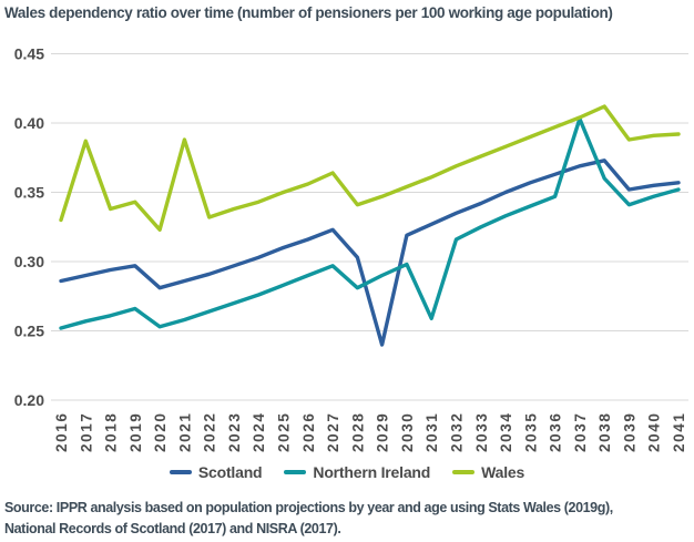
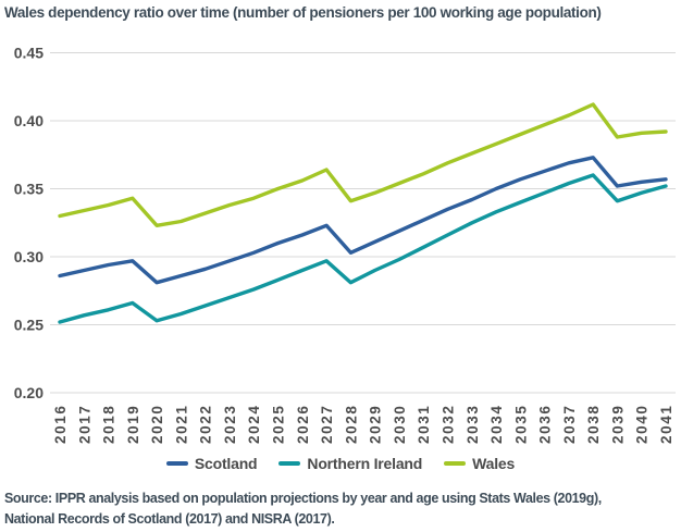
Wales/2017: 0.387 -> 0.334
Wales/2021: 0.388 -> 0.326
Scotland/2029: 0.240 -> 0.311
Northern Ireland/2031: 0.259 -> 0.307
Northern Ireland/2037: 0.403 -> 0.354
